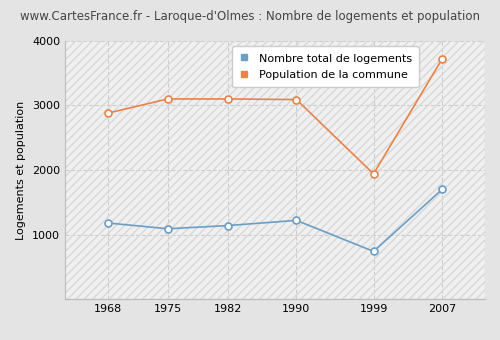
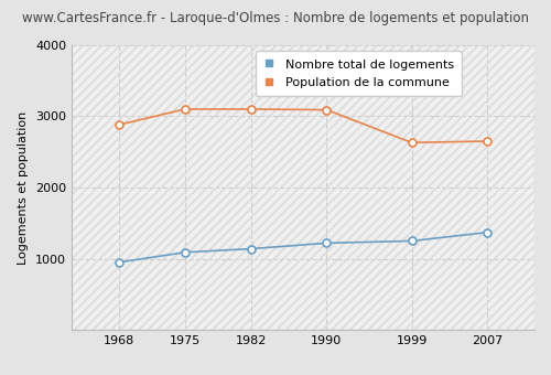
Nombre total de logements/1968: 1180 -> 950
Nombre total de logements/1999: 740 -> 1250
Population de la commune/1999: 1940 -> 2630
Nombre total de logements/2007: 1700 -> 1370
Population de la commune/2007: 3720 -> 2650
